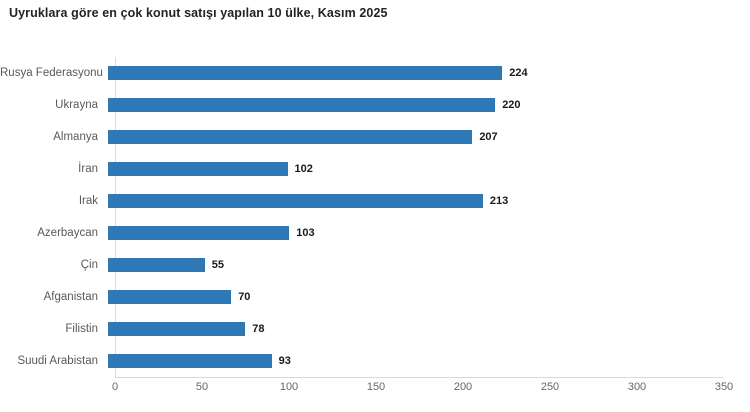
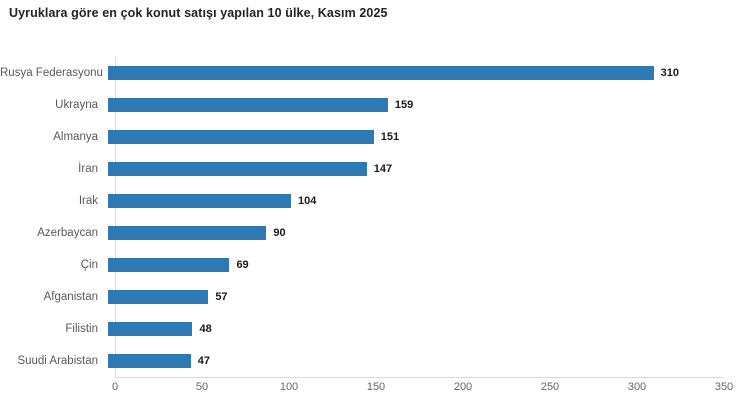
Rusya Federasyonu: 224 -> 310
Ukrayna: 220 -> 159
Almanya: 207 -> 151
İran: 102 -> 147
Irak: 213 -> 104
Azerbaycan: 103 -> 90
Çin: 55 -> 69
Afganistan: 70 -> 57
Filistin: 78 -> 48
Suudi Arabistan: 93 -> 47
